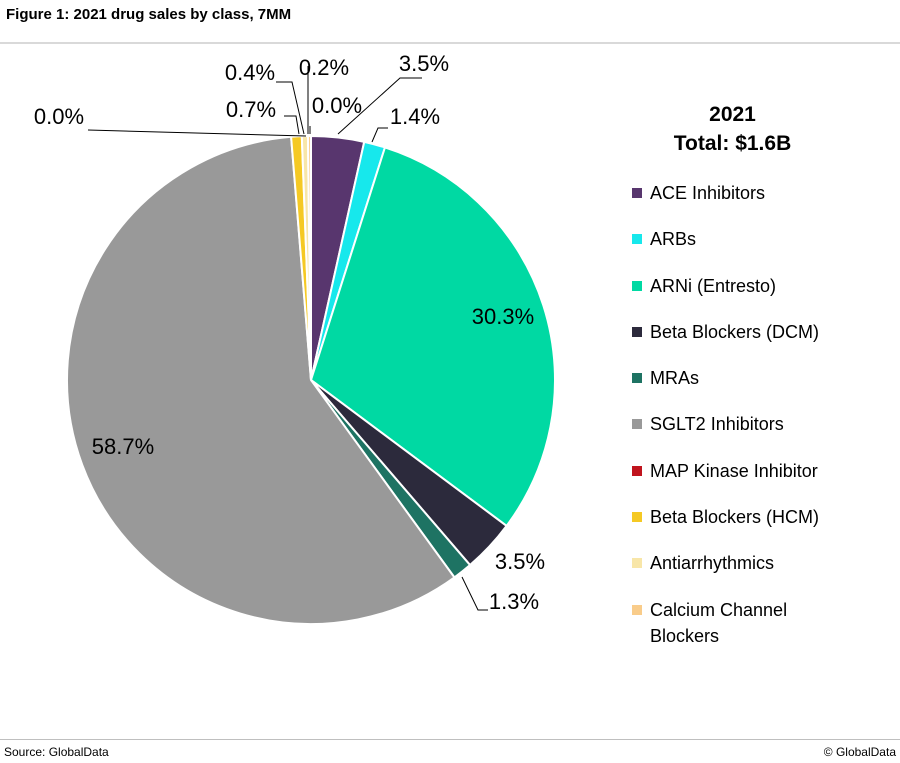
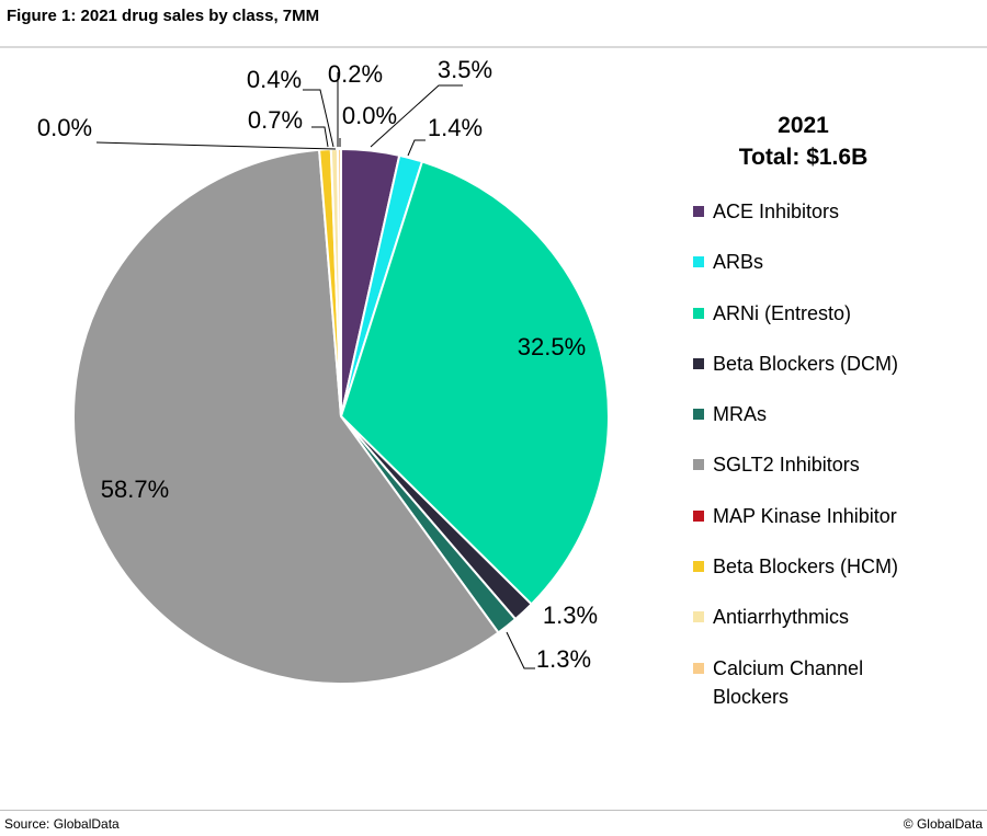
ARNi (Entresto): 30.3% -> 32.5%
Beta Blockers (DCM): 3.5% -> 1.3%
